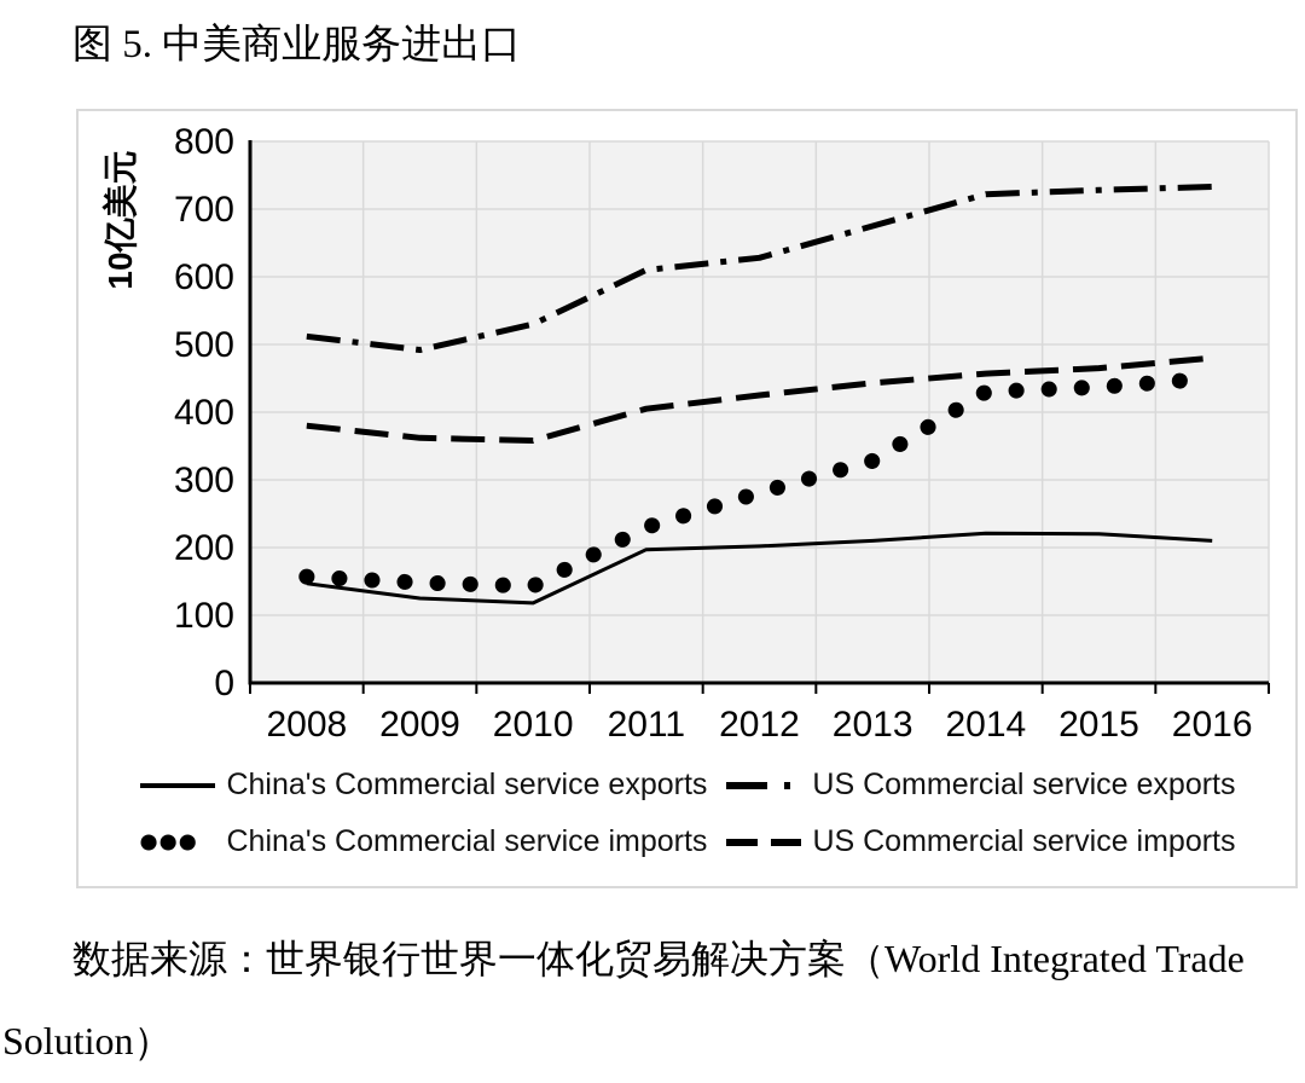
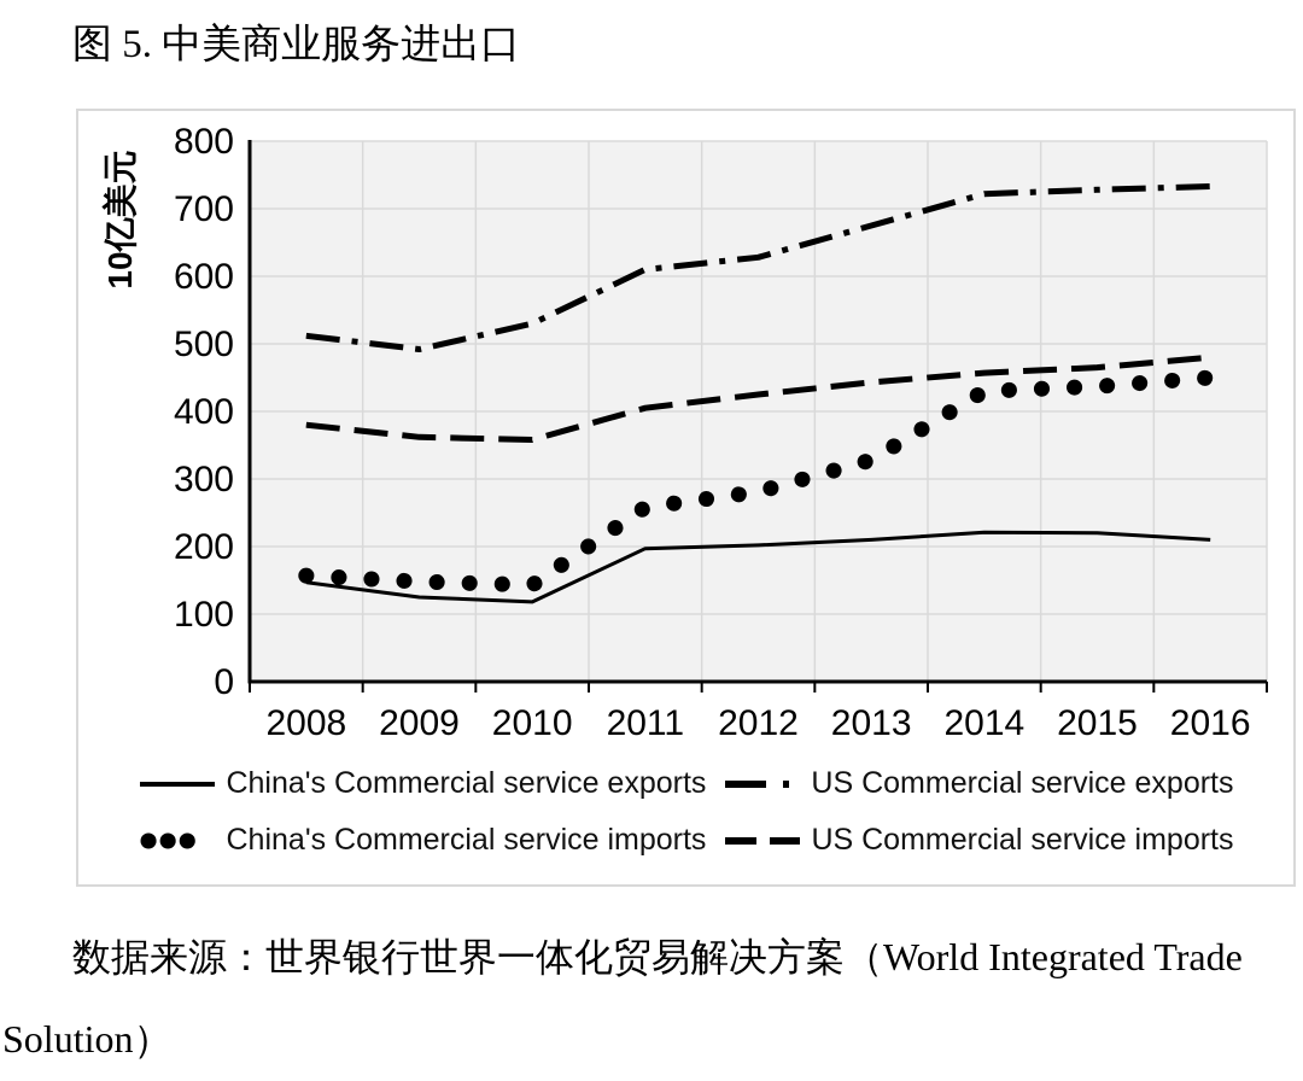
China's Commercial service imports/2011: 230 -> 260
